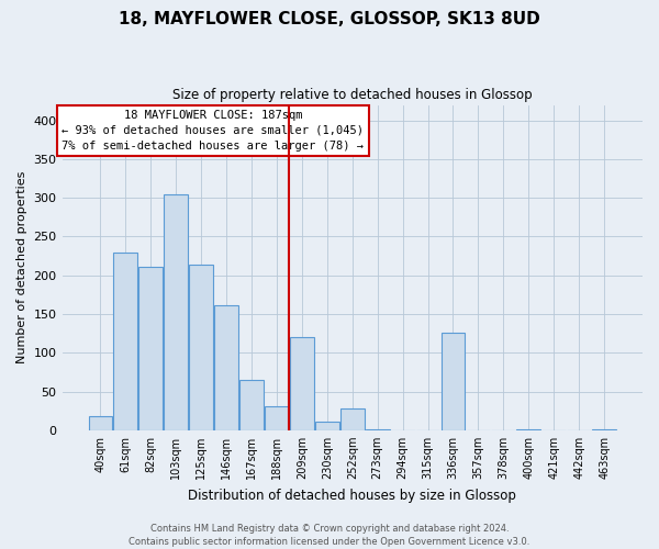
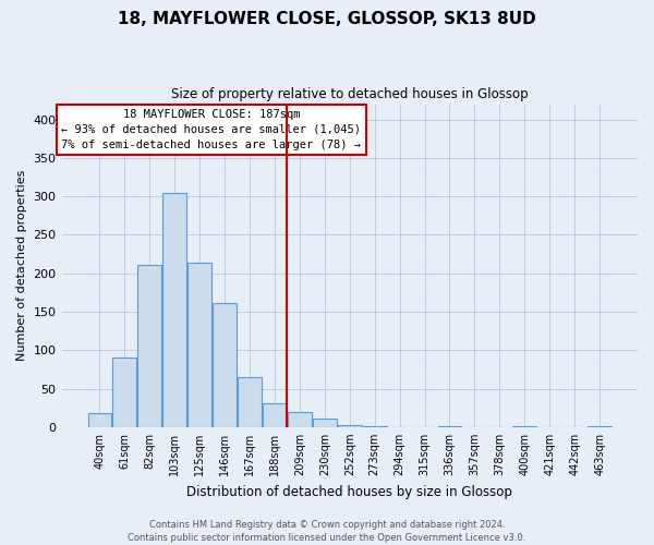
61sqm: 230 -> 90
209sqm: 120 -> 20
252sqm: 28 -> 3
336sqm: 126 -> 1
